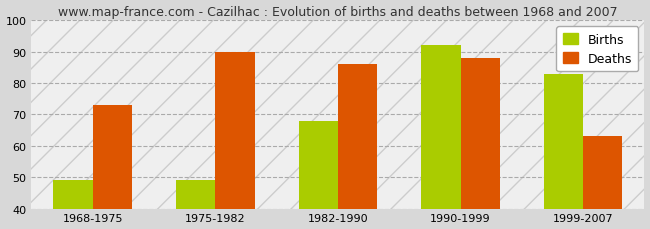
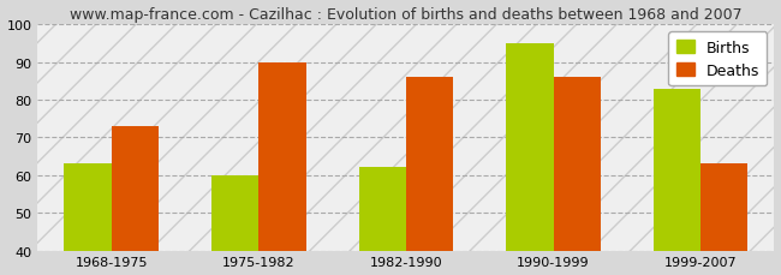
Births/1968-1975: 49 -> 63
Births/1975-1982: 49 -> 60
Births/1982-1990: 68 -> 62
Births/1990-1999: 92 -> 95
Deaths/1990-1999: 88 -> 86
